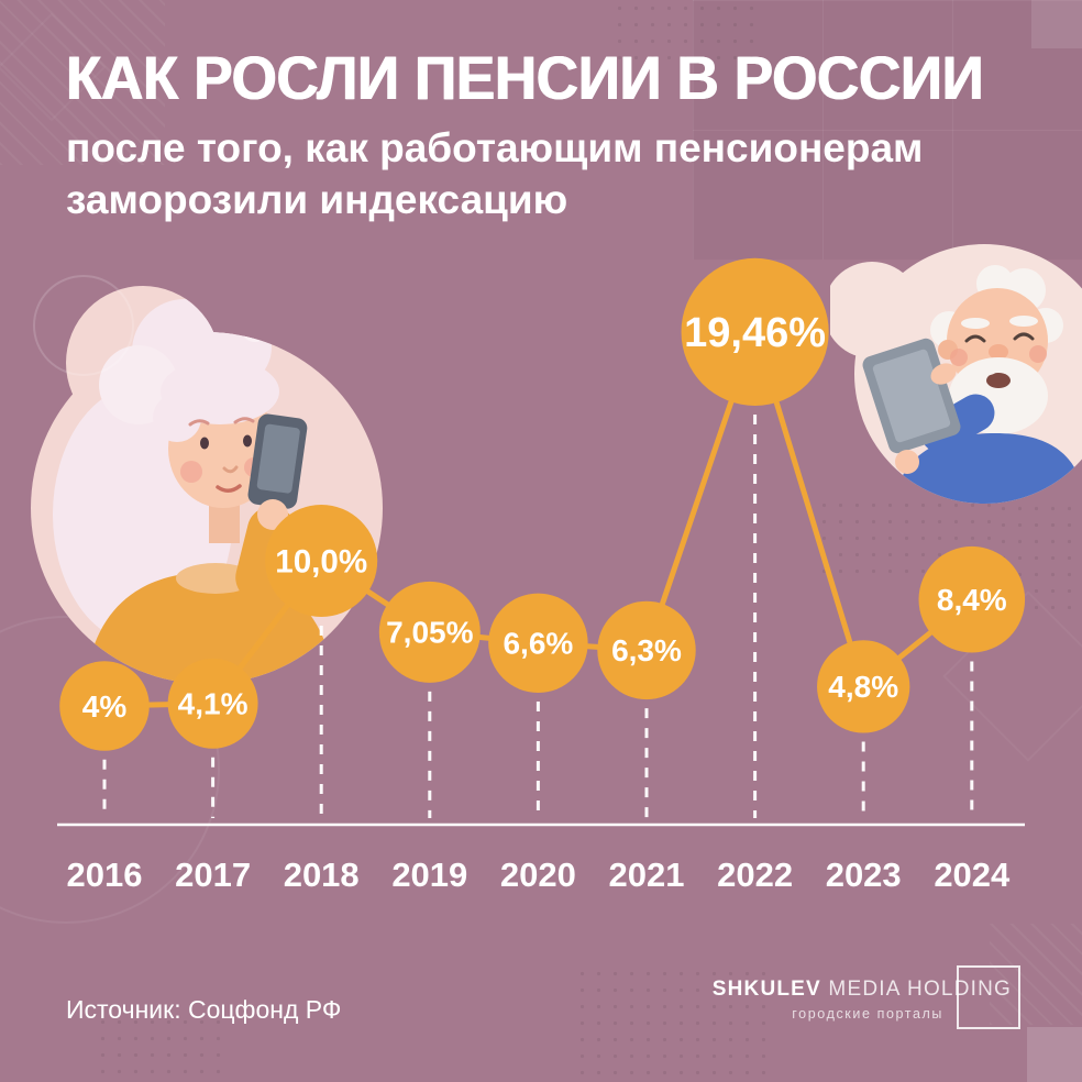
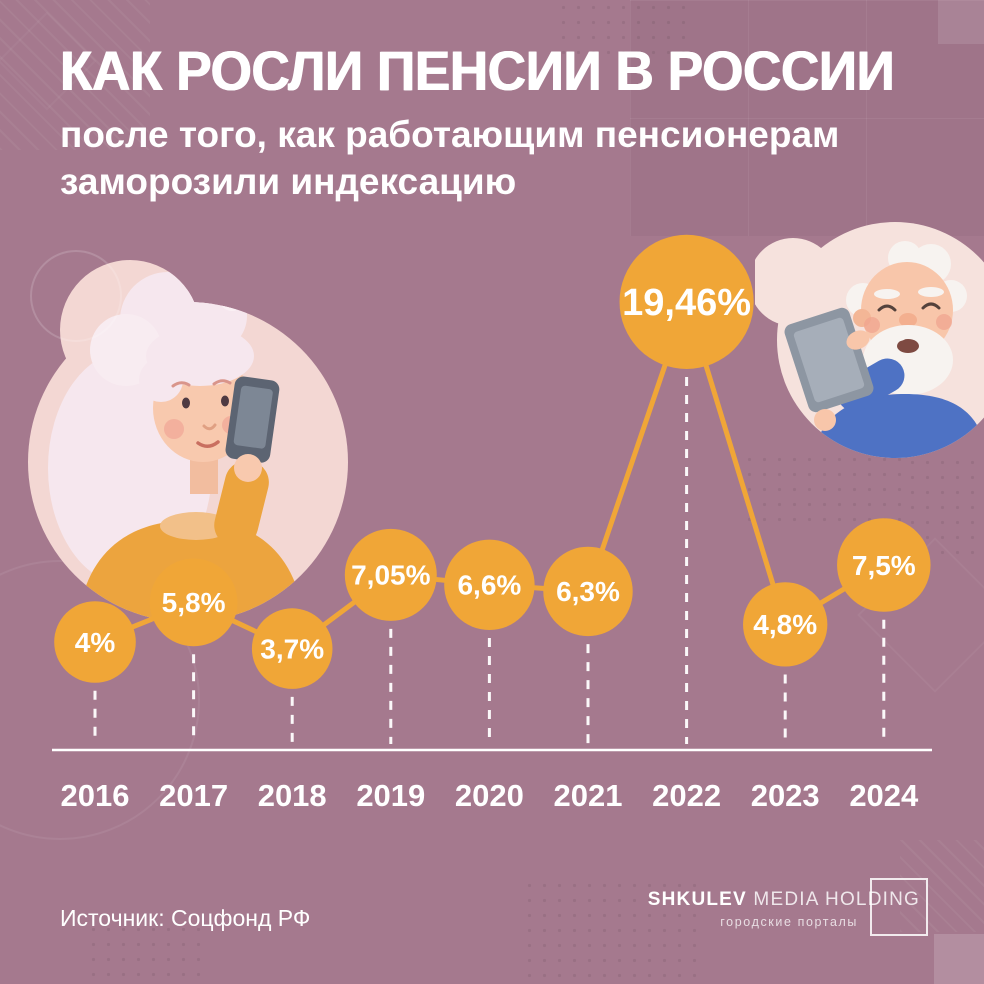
2017: 4,1% -> 5,8%
2018: 10,0% -> 3,7%
2024: 8,4% -> 7,5%
